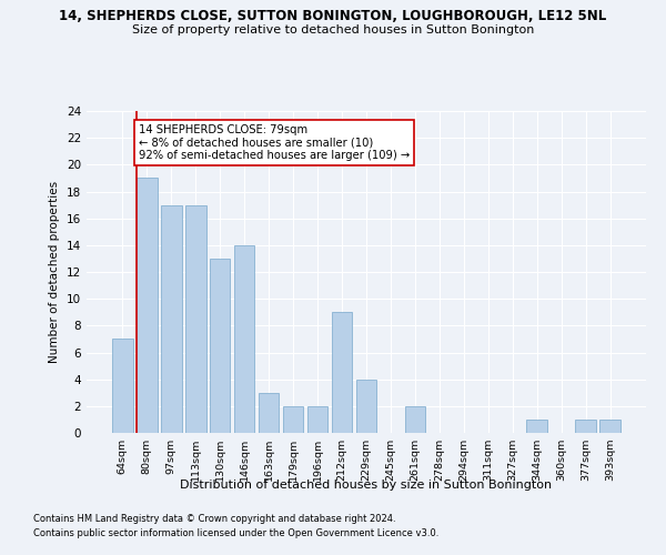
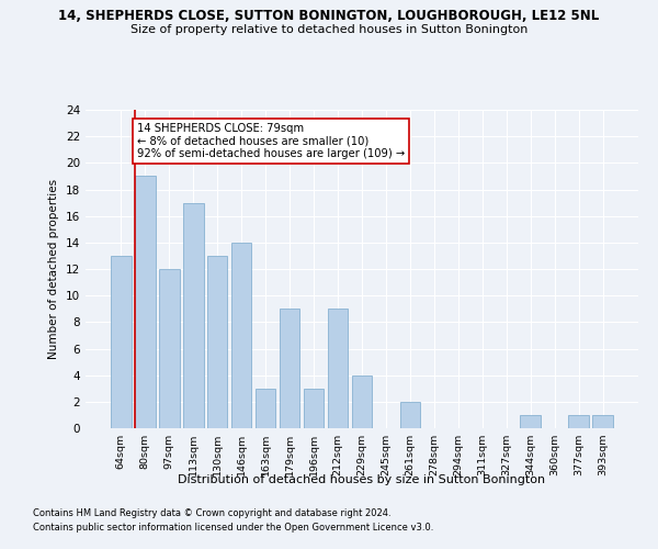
64sqm: 7 -> 13
97sqm: 17 -> 12
179sqm: 2 -> 9
196sqm: 2 -> 3
